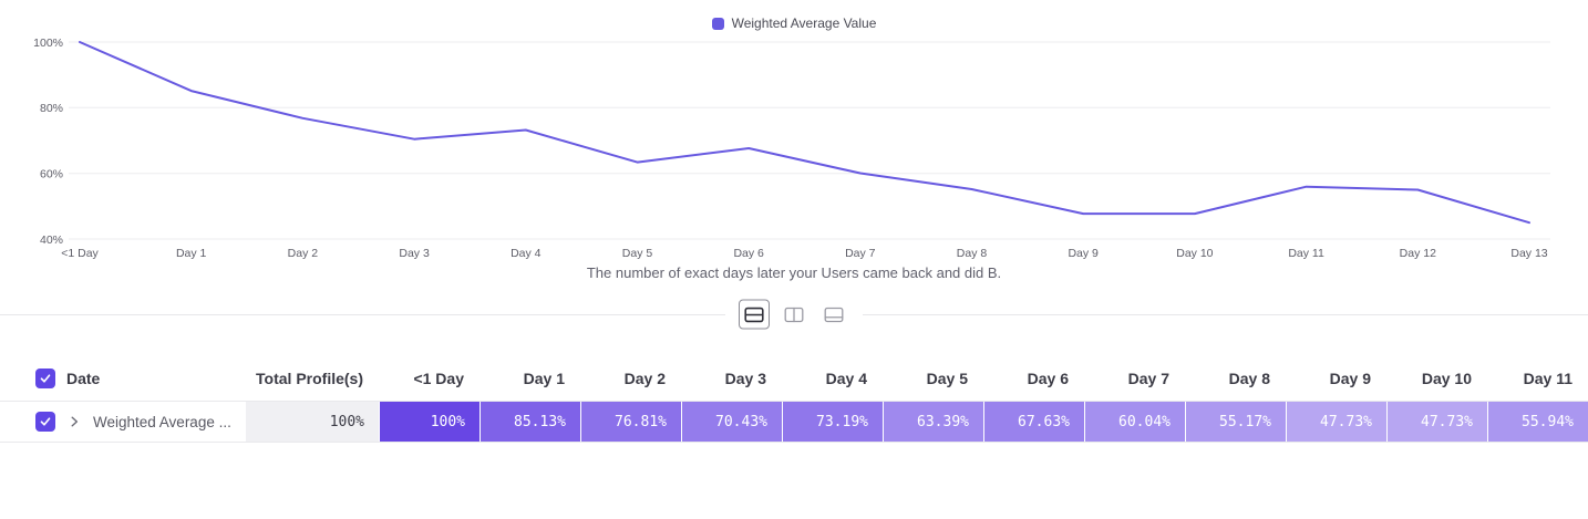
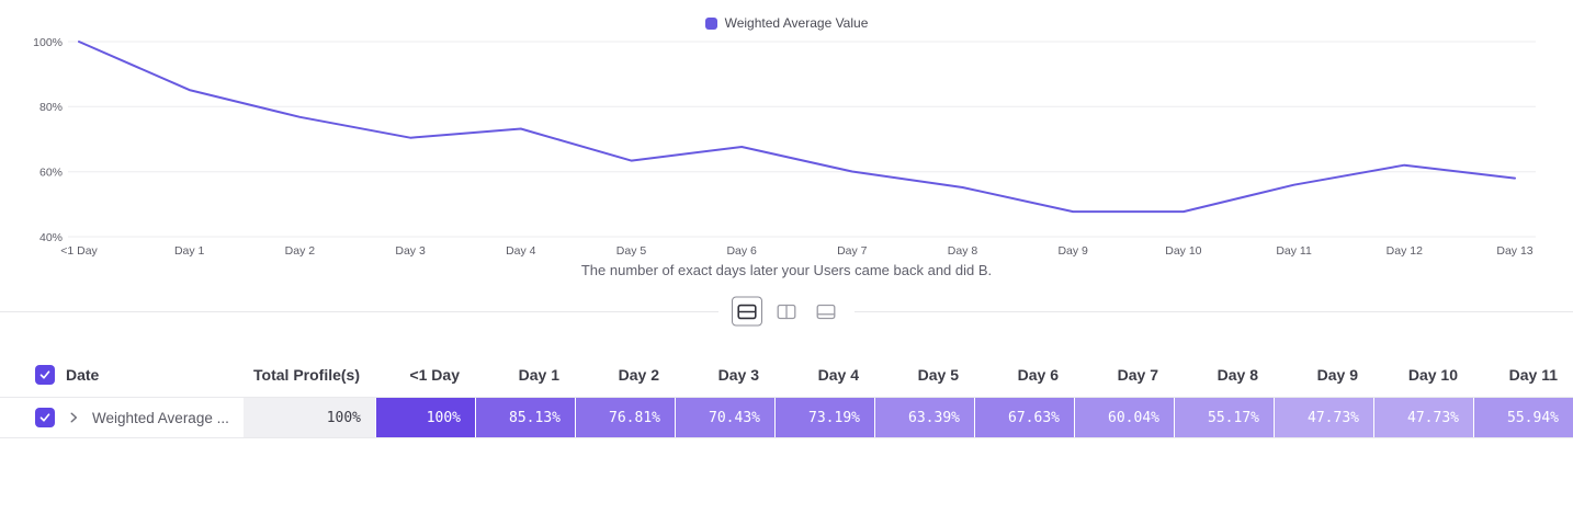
Day 12: 55% -> 62%
Day 13: 45% -> 58%
